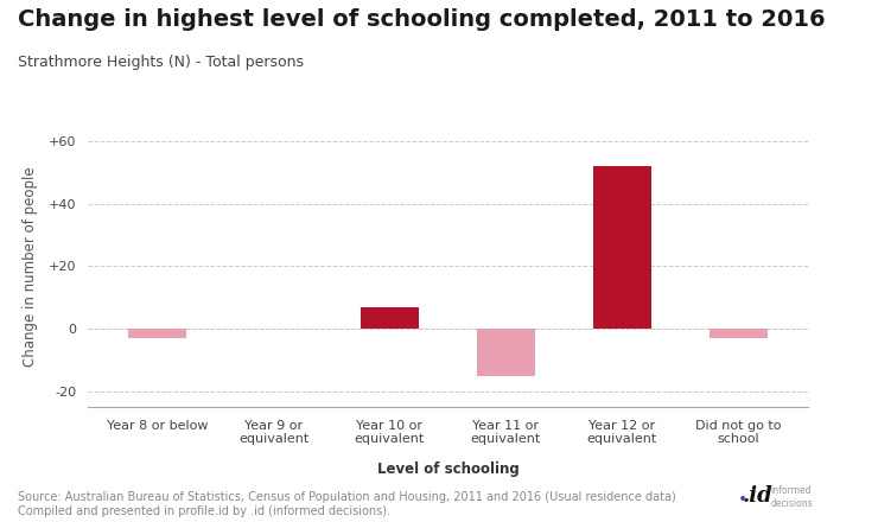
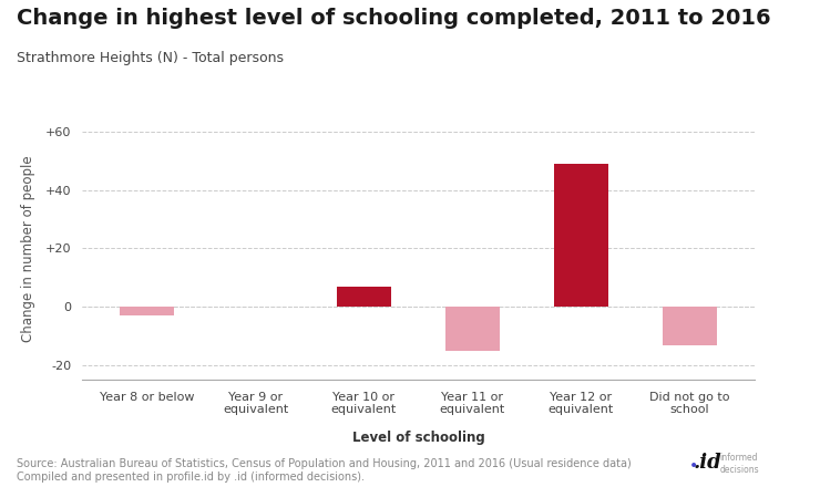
Year 12 or equivalent: 52 -> 49
Did not go to school: -3 -> -13
